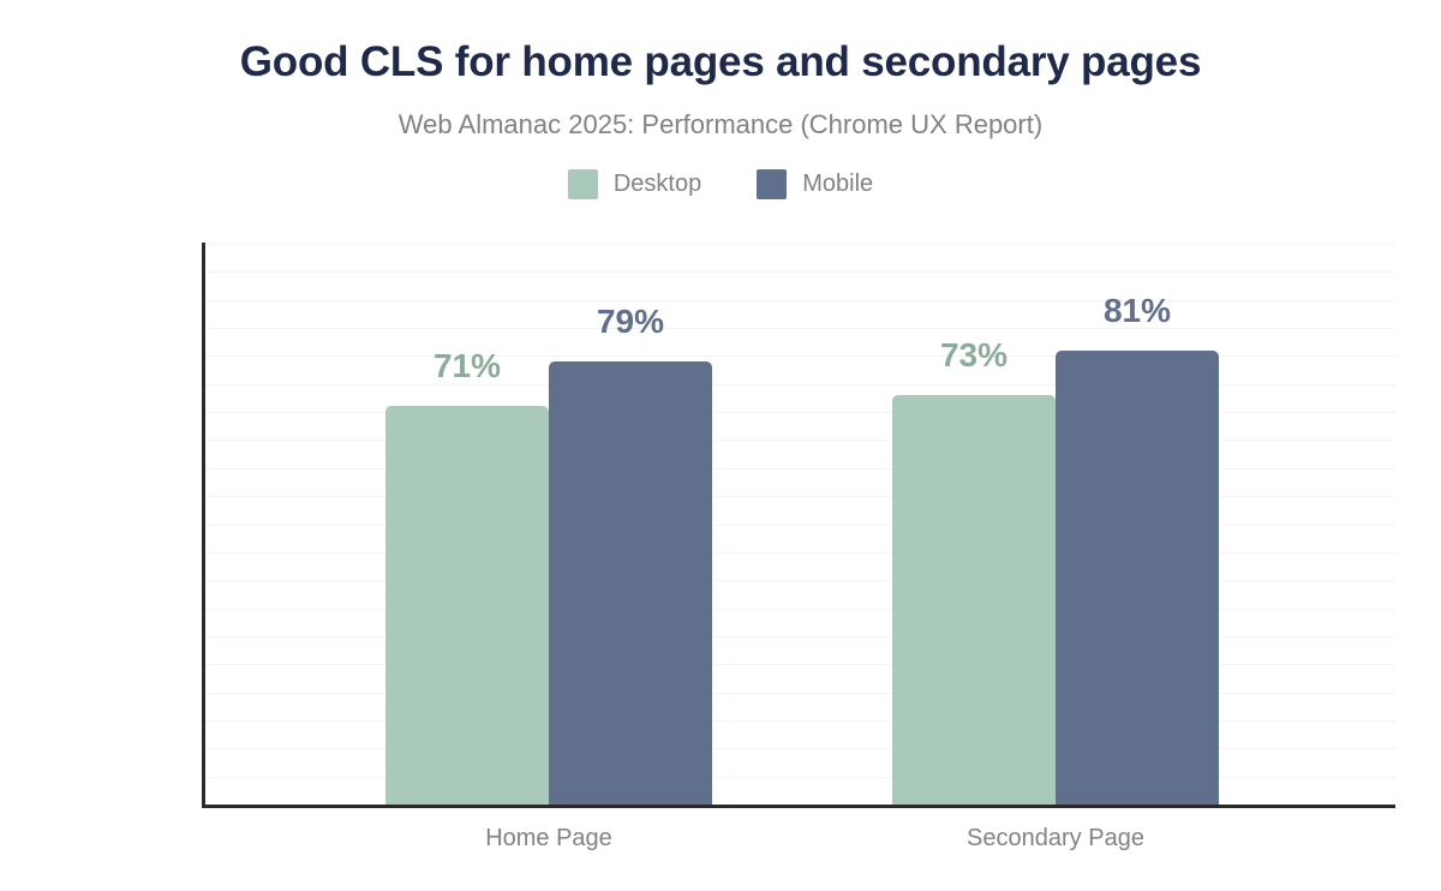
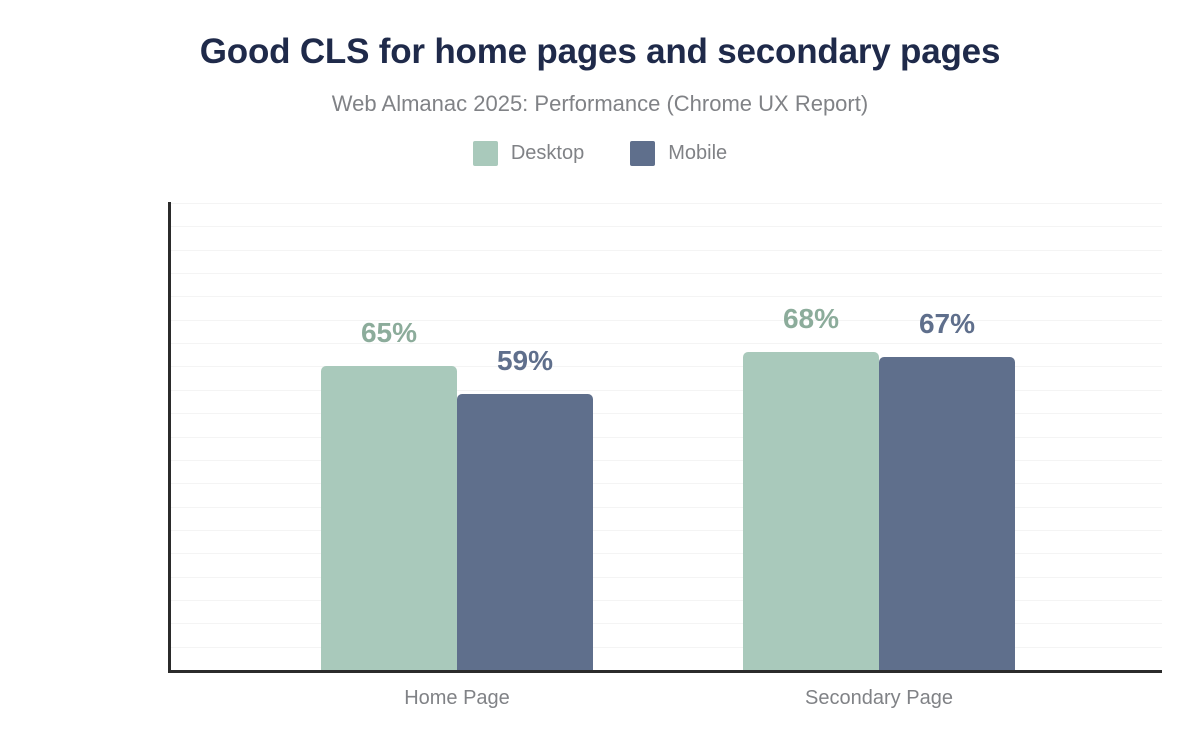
Desktop/Home Page: 71% -> 65%
Mobile/Home Page: 79% -> 59%
Desktop/Secondary Page: 73% -> 68%
Mobile/Secondary Page: 81% -> 67%
